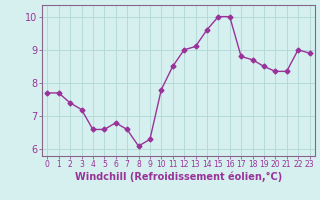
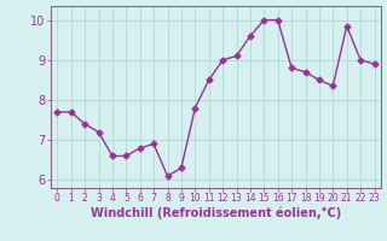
7: 6.60 -> 6.90
21: 8.35 -> 9.85
